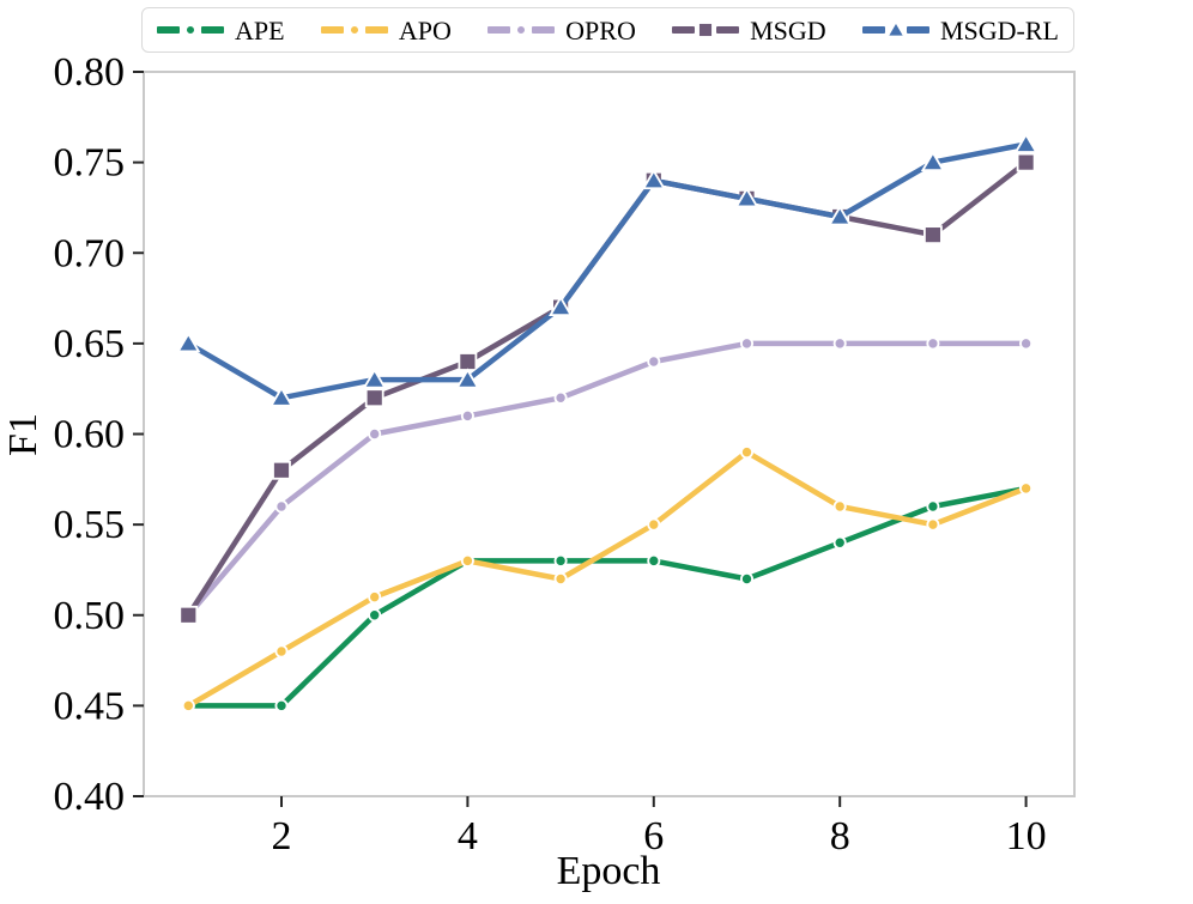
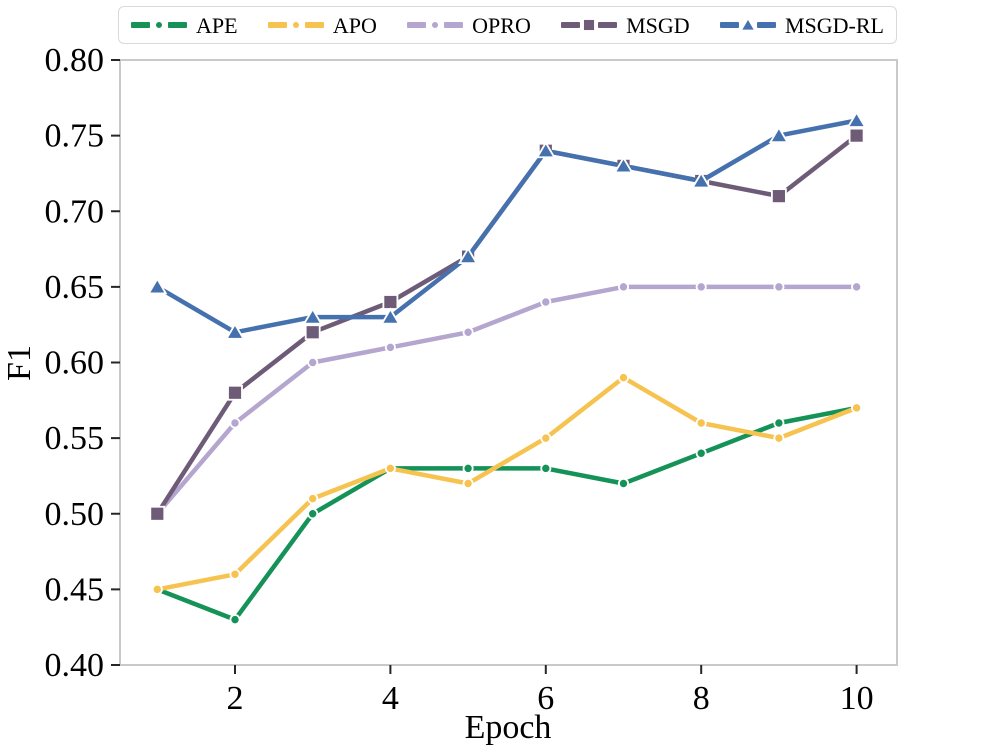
APE/2: 0.45 -> 0.43
APO/2: 0.48 -> 0.46
